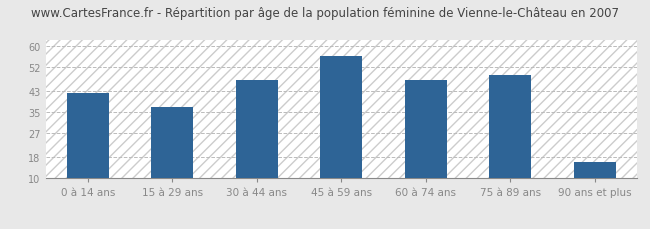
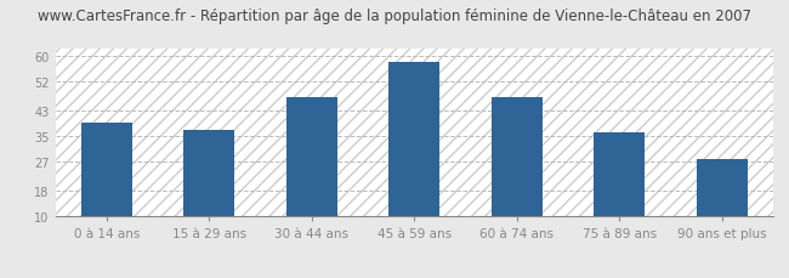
0 à 14 ans: 42 -> 39
45 à 59 ans: 56 -> 58
75 à 89 ans: 49 -> 36
90 ans et plus: 16 -> 28
